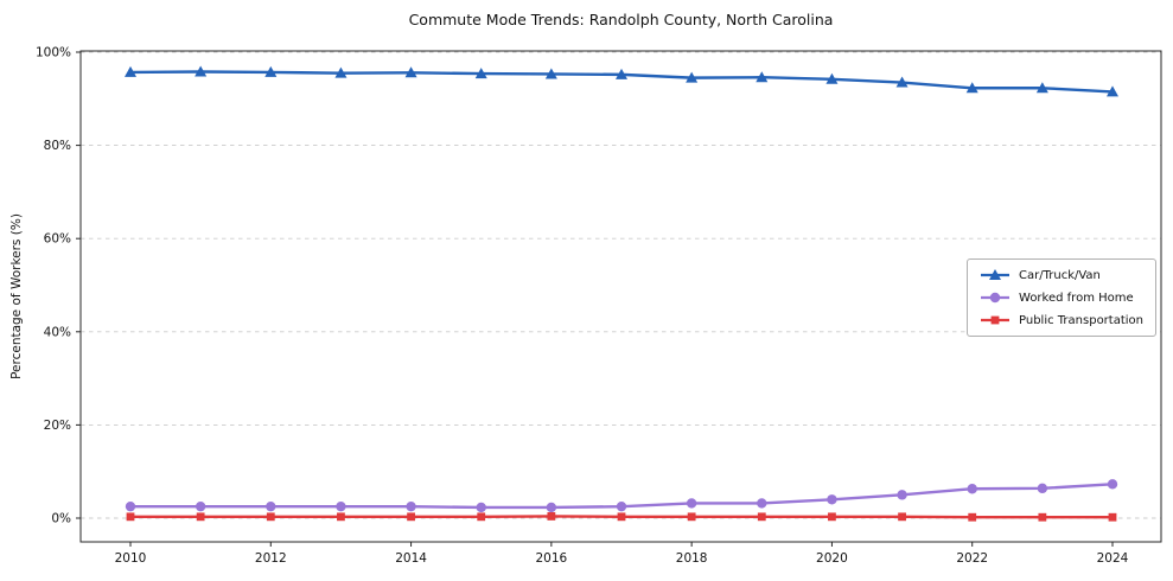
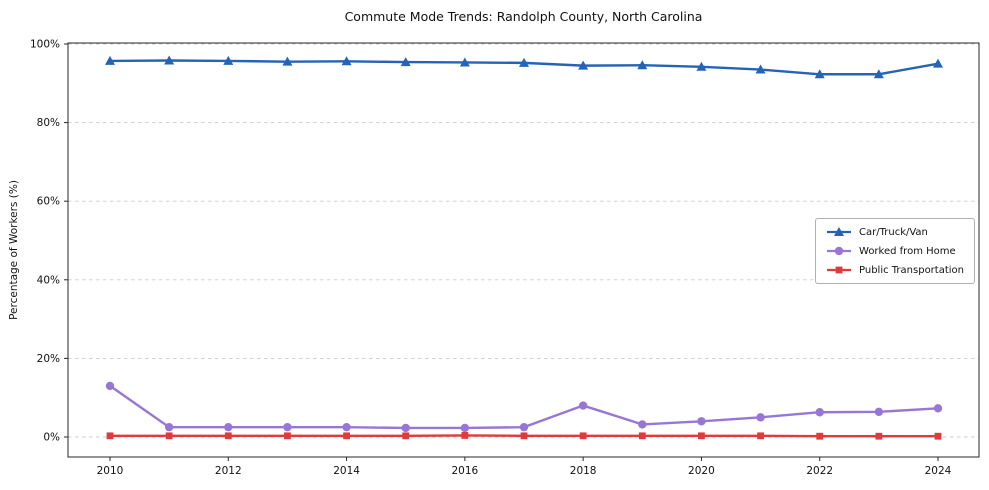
Worked from Home/2010: 2% -> 13%
Worked from Home/2018: 3% -> 8%
Car/Truck/Van/2024: 92% -> 95%
